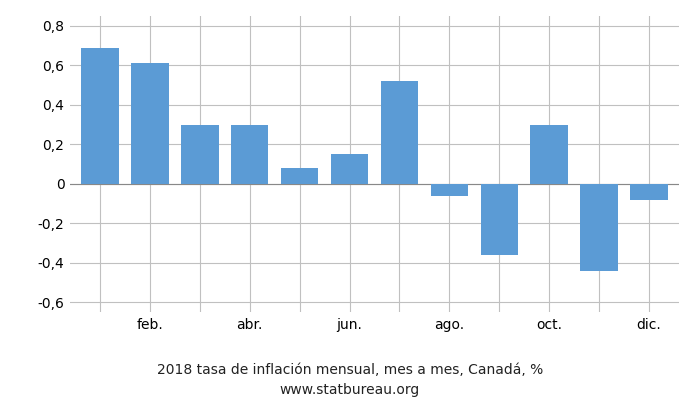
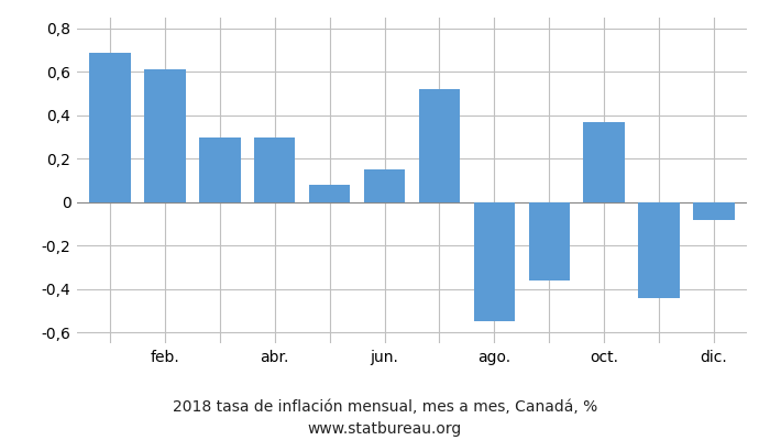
ago.: -0,06 -> -0,55
oct.: 0,30 -> 0,37
